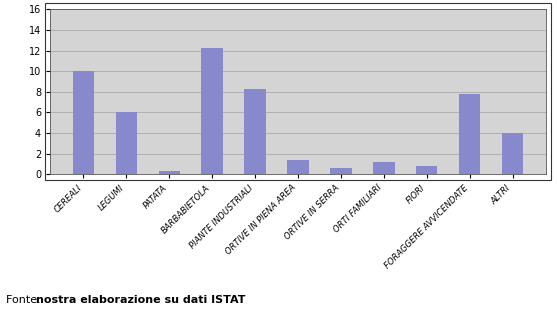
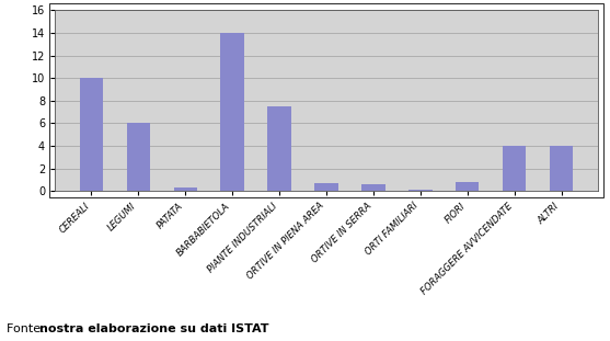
BARBABIETOLA: 12.2 -> 14.0
PIANTE INDUSTRIALI: 8.3 -> 7.5
ORTIVE IN PIENA AREA: 1.4 -> 0.7
ORTI FAMILIARI: 1.2 -> 0.1
FORAGGERE AVVICENDATE: 7.8 -> 4.0
